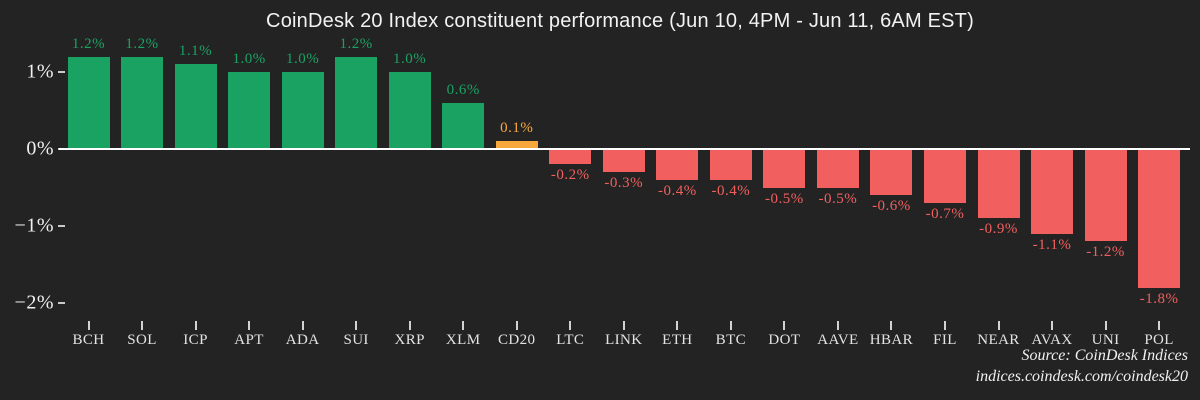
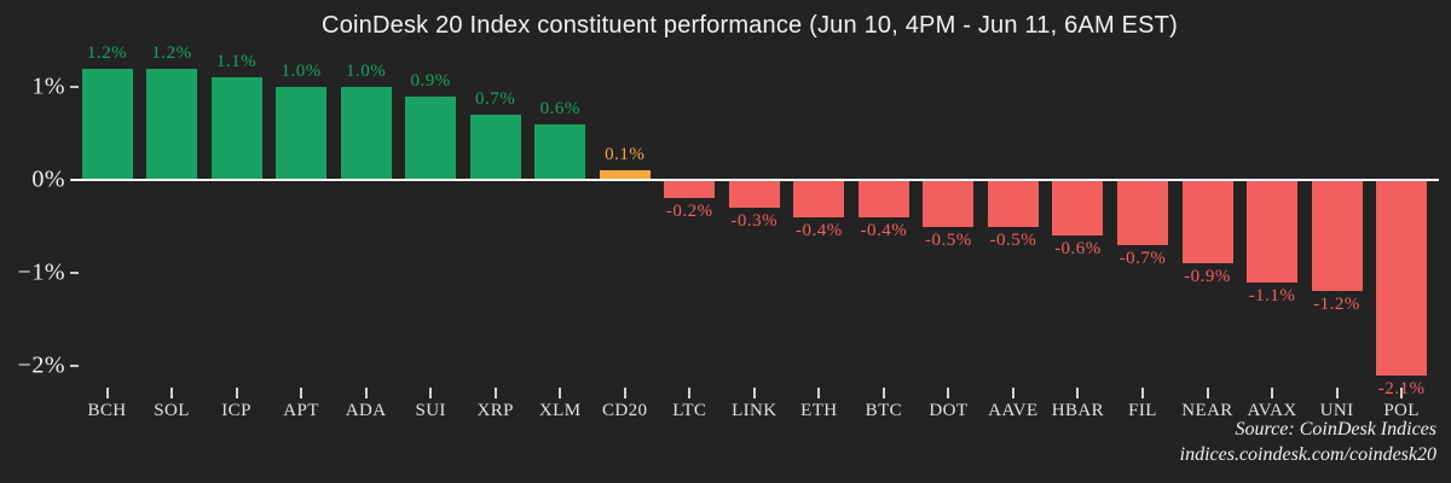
SUI: 1.2% -> 0.9%
XRP: 1.0% -> 0.7%
POL: -1.8% -> -2.1%
